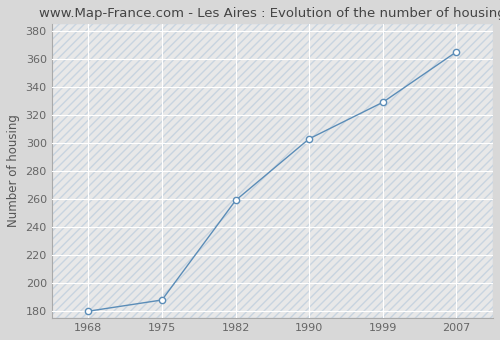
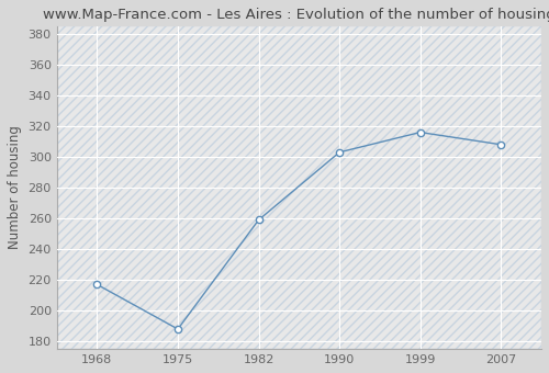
1968: 180 -> 217
1999: 329 -> 316
2007: 365 -> 308
